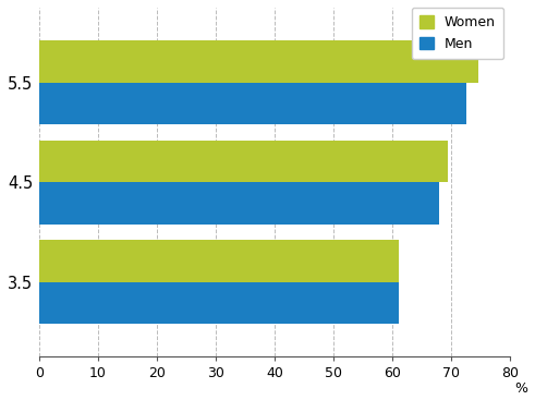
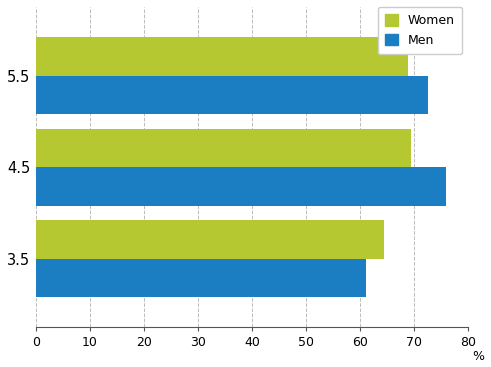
Women/5.5: 74.5 -> 68.8
Men/4.5: 68.0 -> 75.8
Women/3.5: 61.0 -> 64.4
